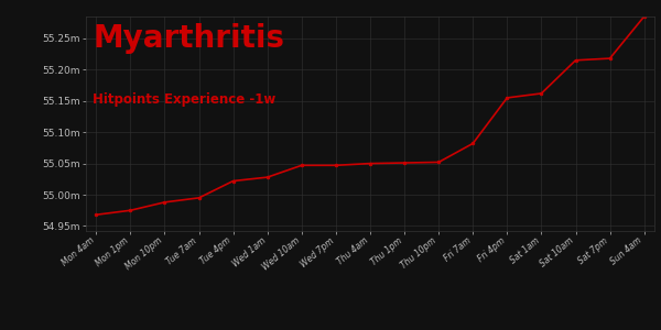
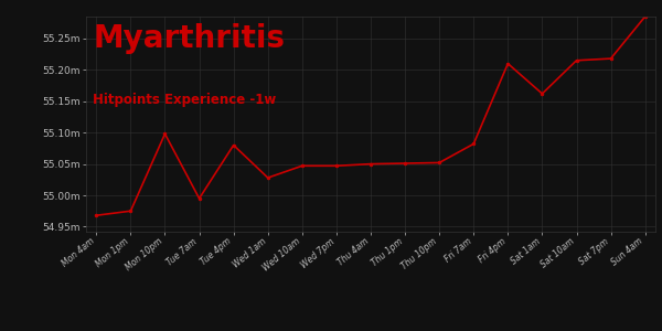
Mon 10pm: 54.988m -> 55.098m
Tue 4pm: 55.022m -> 55.080m
Fri 4pm: 55.155m -> 55.210m
